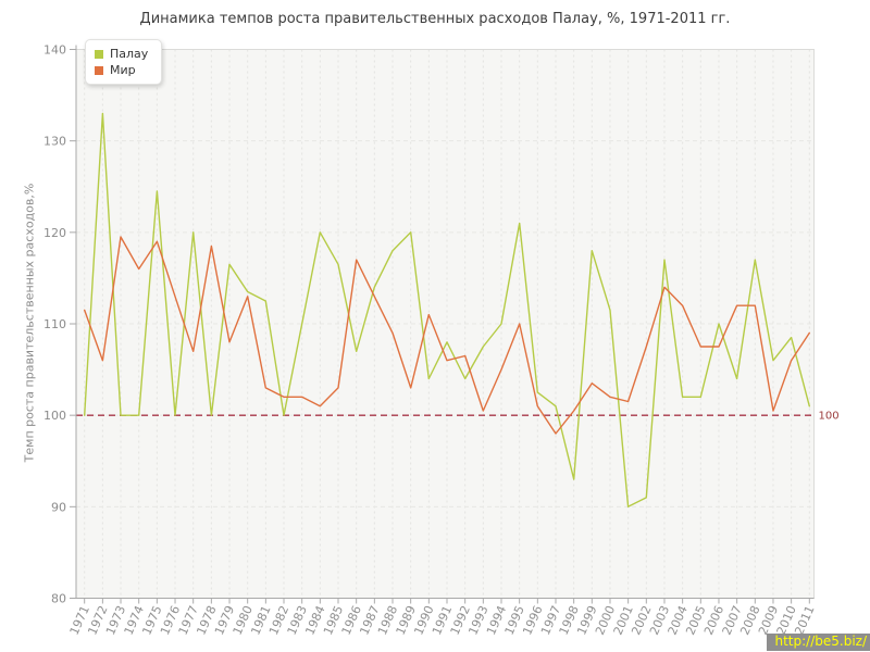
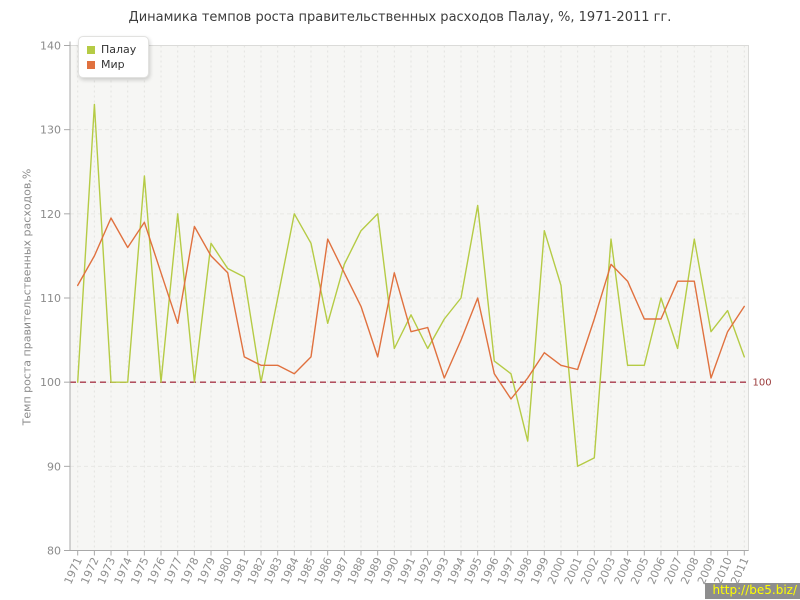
Мир/1972: 106 -> 115
Мир/1979: 108 -> 115
Мир/1990: 111 -> 113
Палау/2011: 101 -> 103
